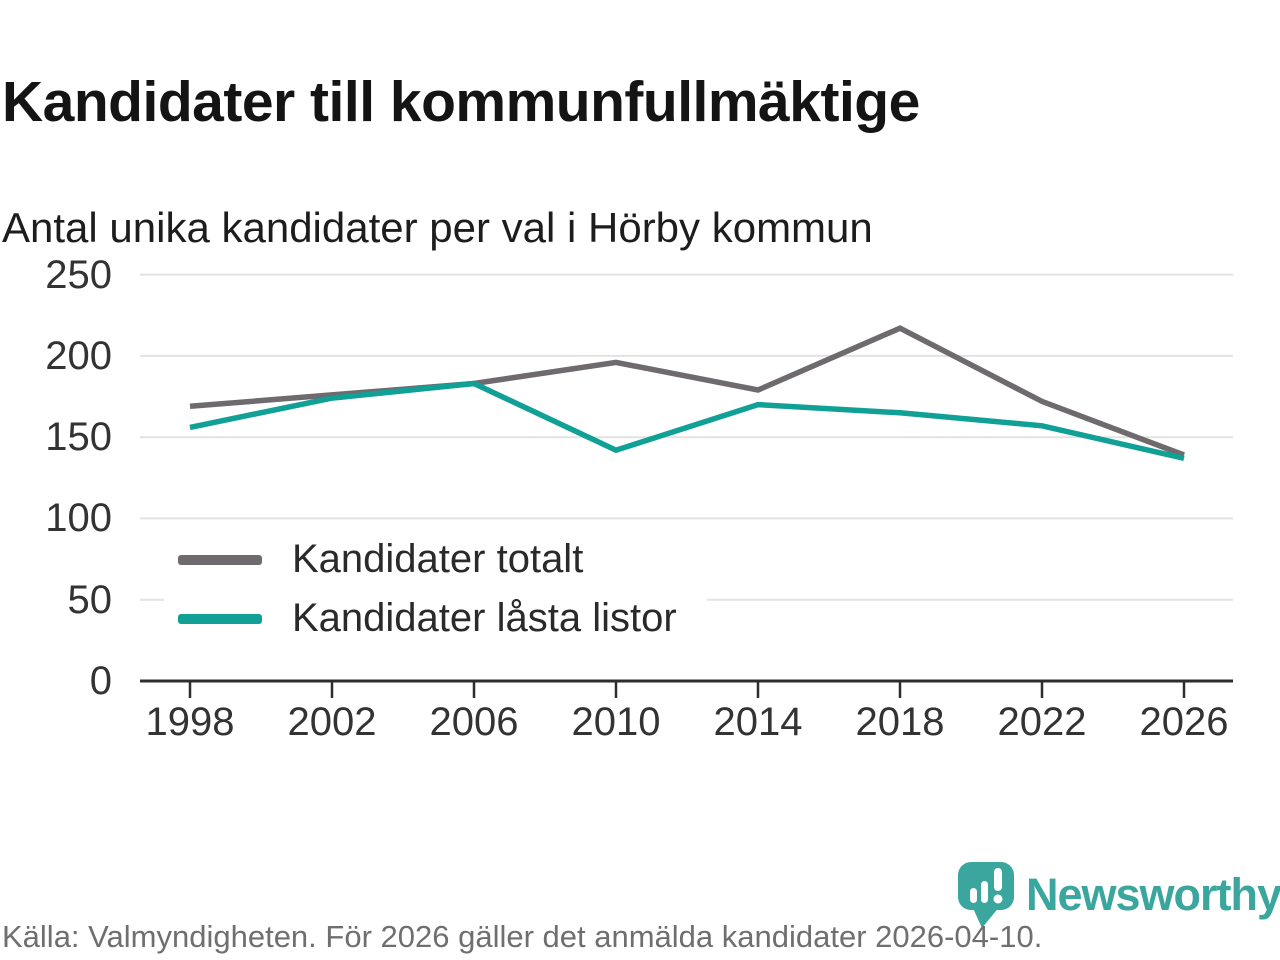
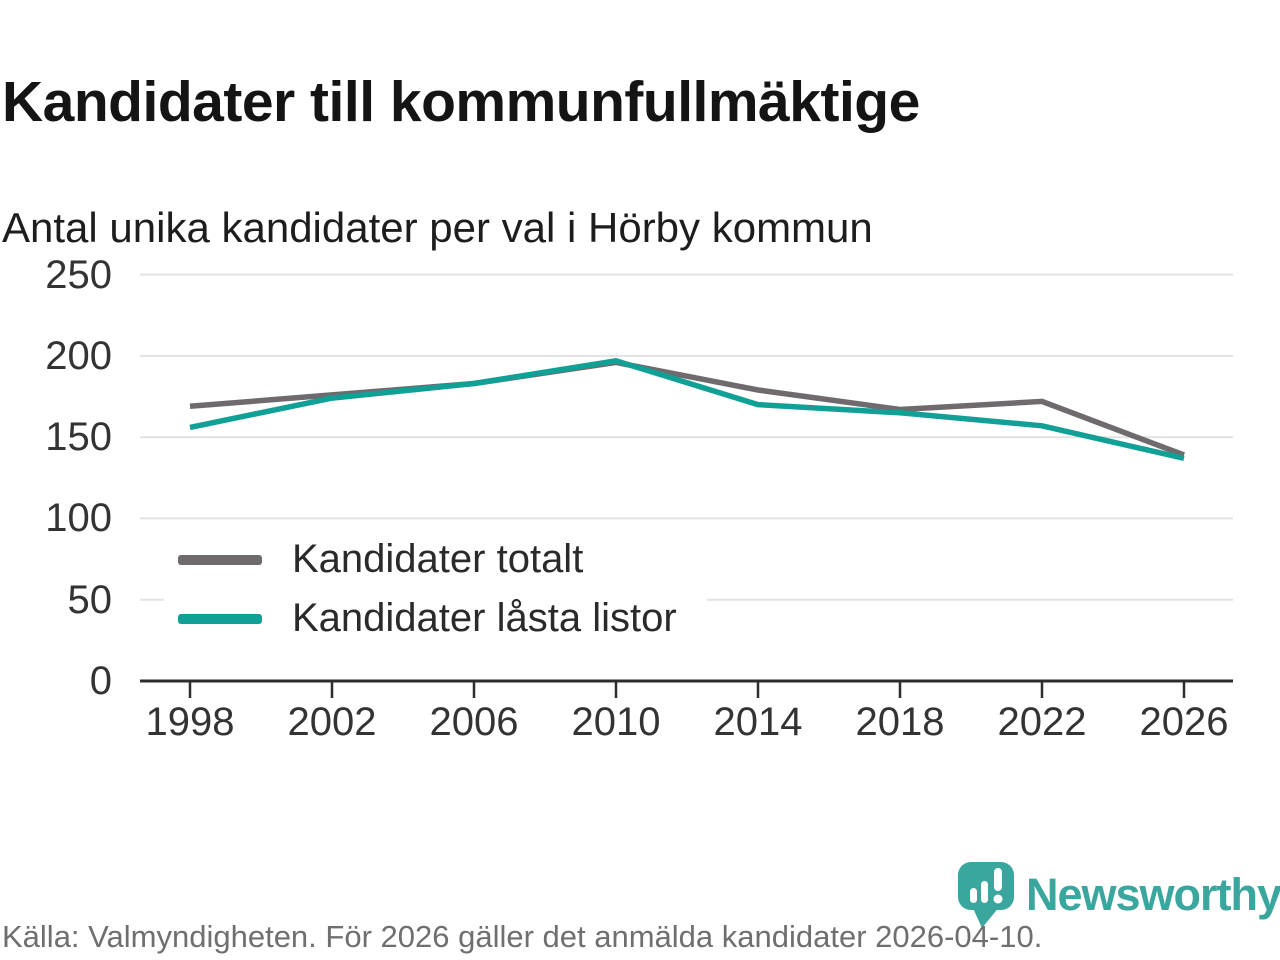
Kandidater låsta listor/2010: 142 -> 197
Kandidater totalt/2018: 217 -> 167
